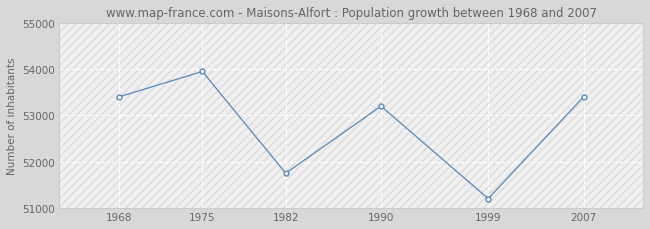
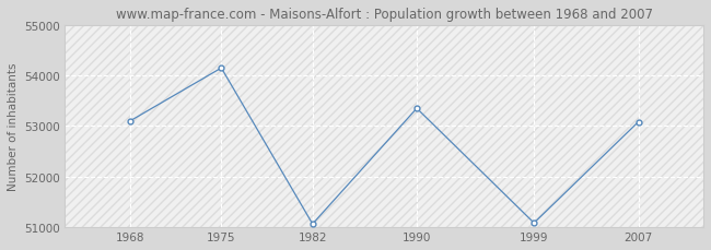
1968: 53400 -> 53100
1975: 53950 -> 54150
1982: 51750 -> 51060
1990: 53200 -> 53350
1999: 51200 -> 51080
2007: 53400 -> 53080
